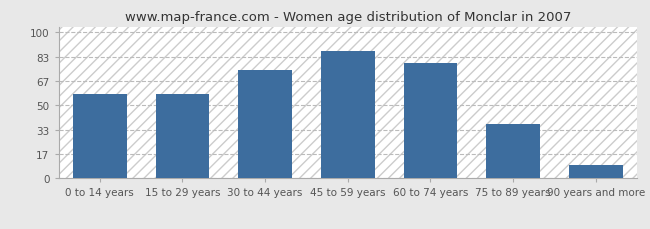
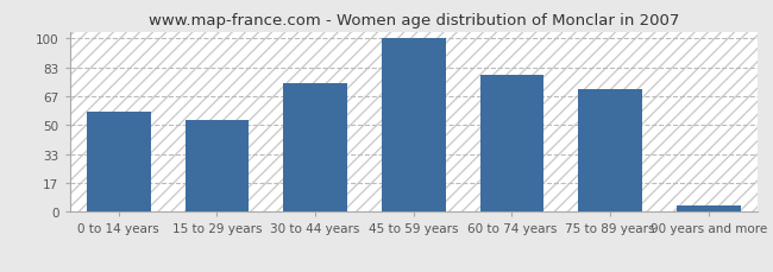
15 to 29 years: 58 -> 53
45 to 59 years: 87 -> 100
75 to 89 years: 37 -> 71
90 years and more: 9 -> 4
